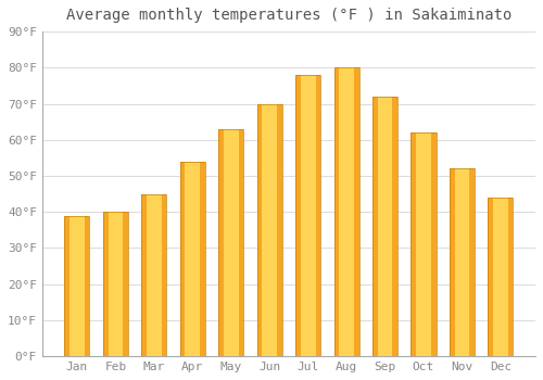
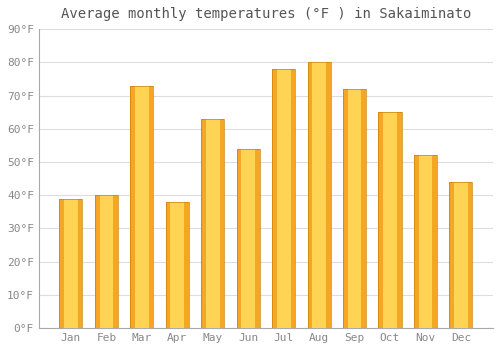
Mar: 45°F -> 73°F
Apr: 54°F -> 38°F
Jun: 70°F -> 54°F
Oct: 62°F -> 65°F
